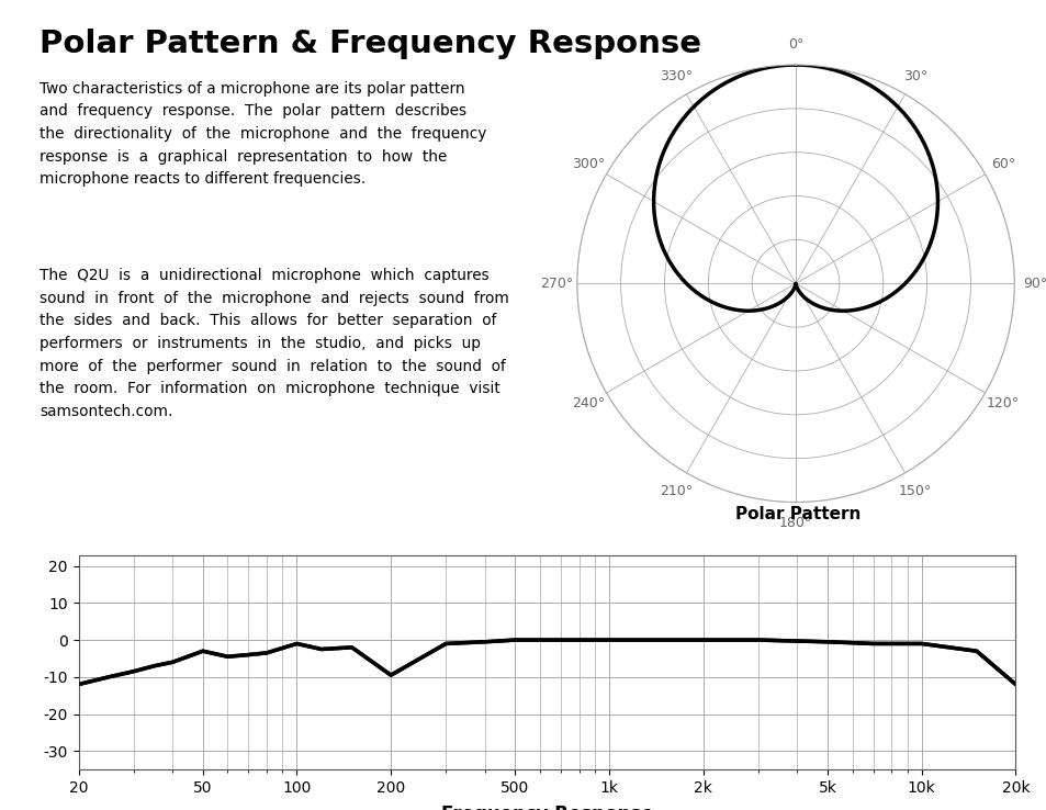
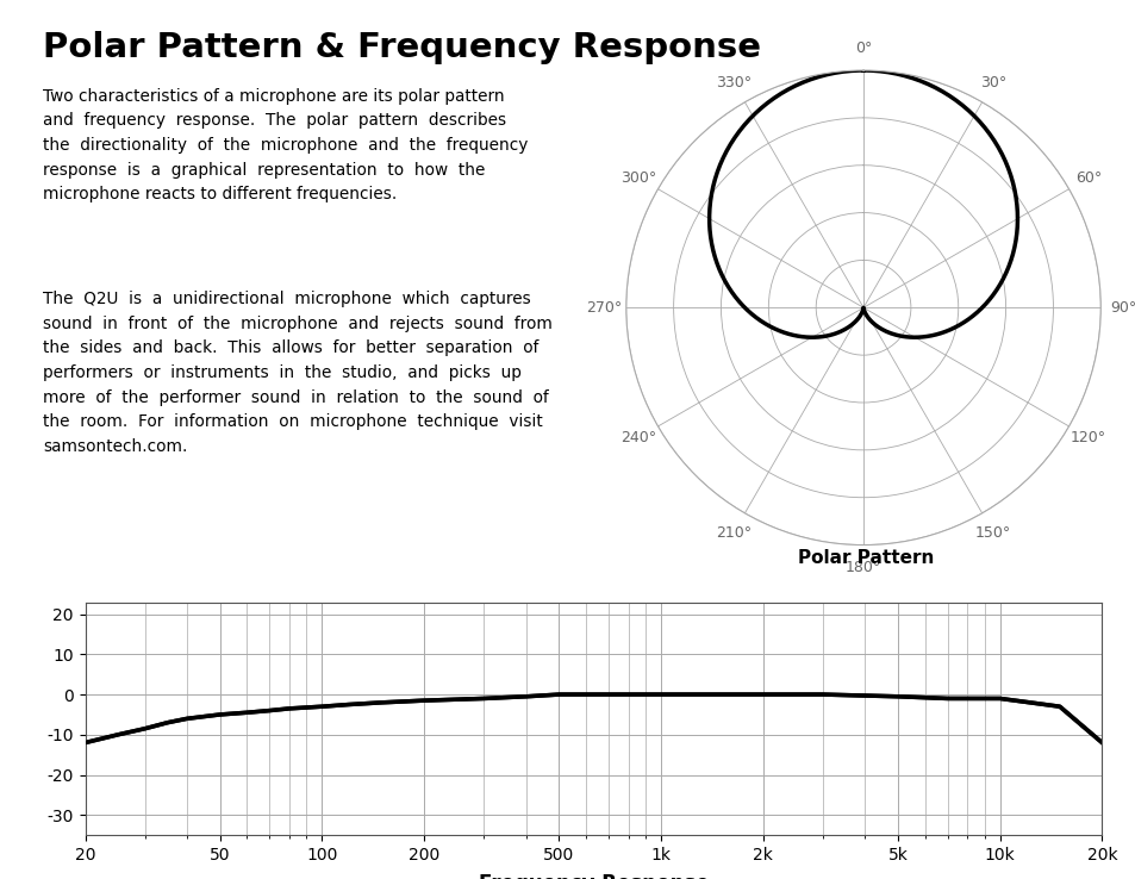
50: -3.0 -> -5.0
100: -1.0 -> -3.0
200: -9.5 -> -1.5
